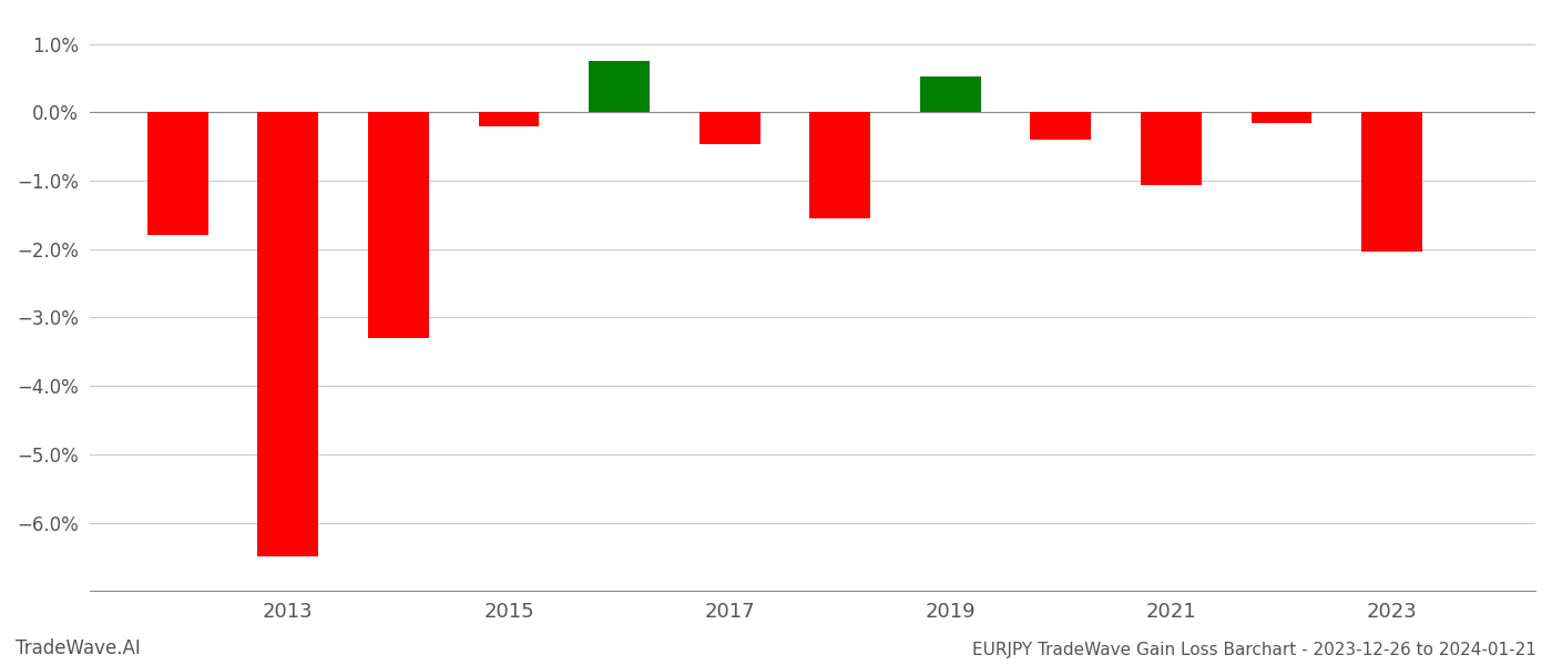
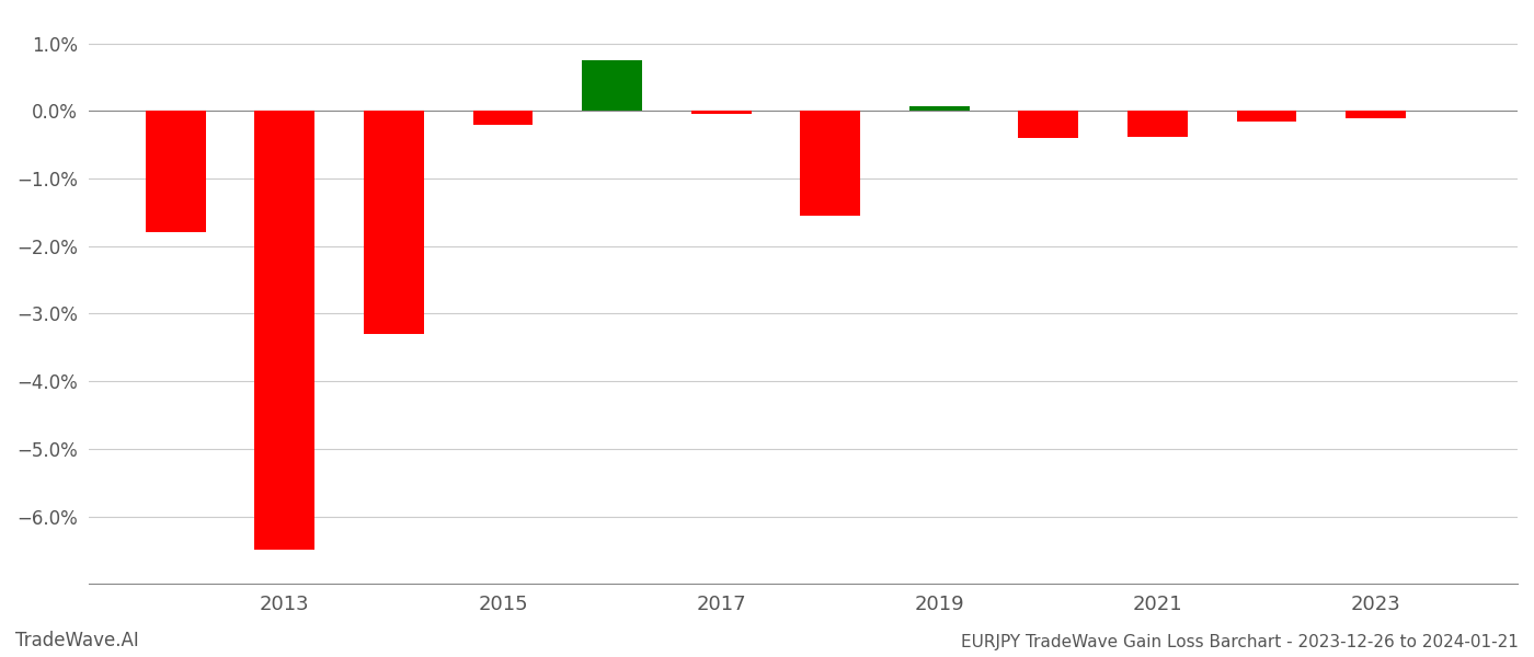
2017: -0.46% -> -0.05%
2019: 0.52% -> 0.07%
2021: -1.06% -> -0.38%
2023: -2.04% -> -0.10%
